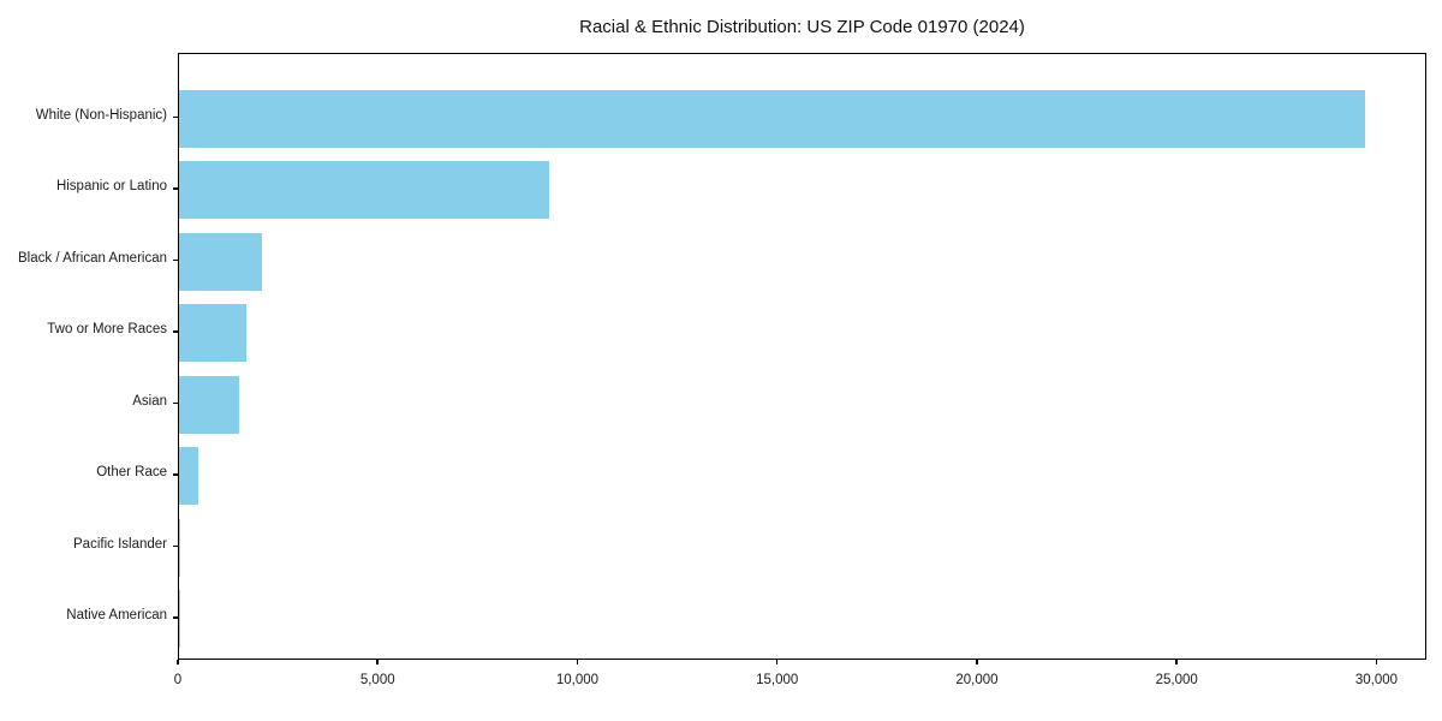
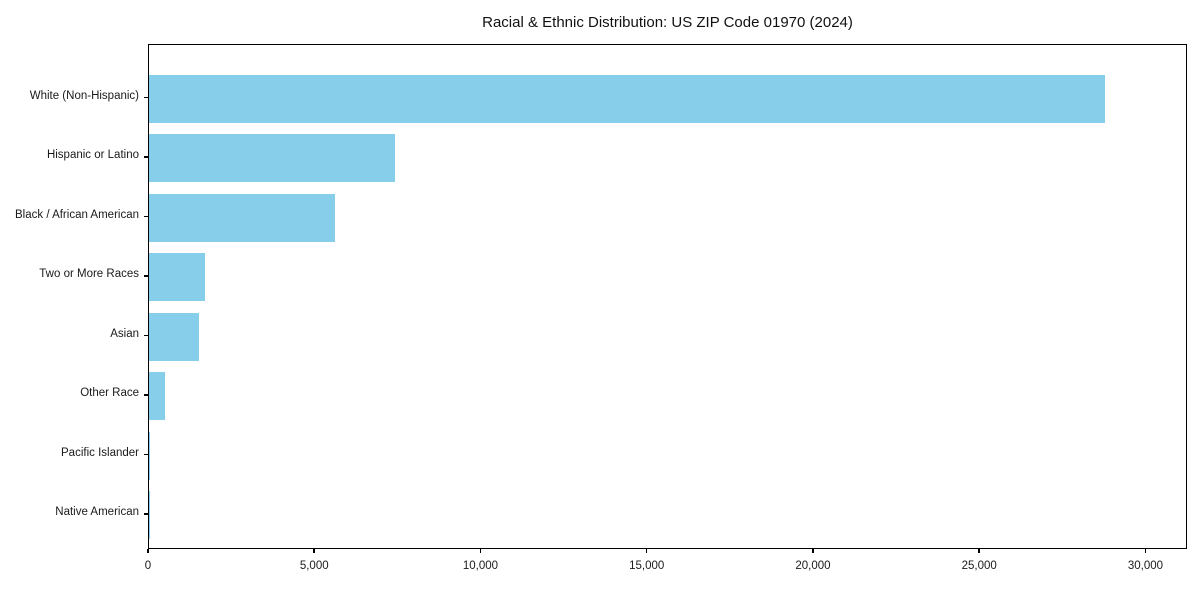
White (Non-Hispanic): 29800 -> 28800
Hispanic or Latino: 9300 -> 7400
Black / African American: 2100 -> 5600
